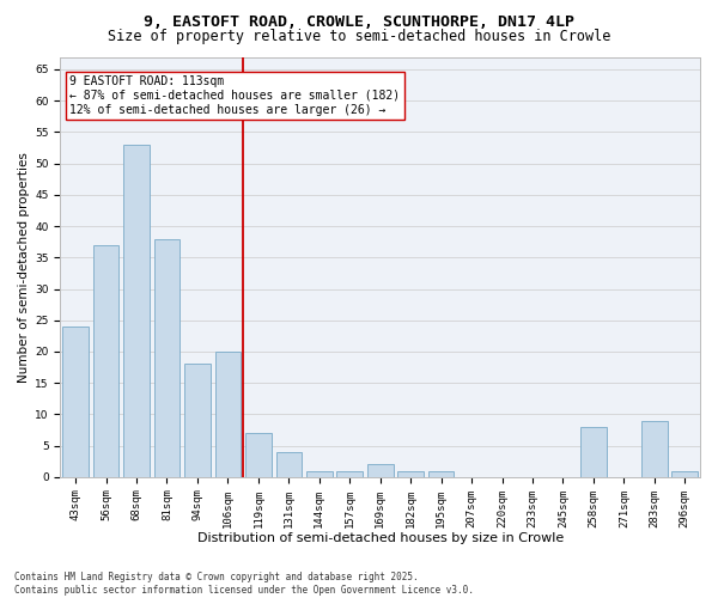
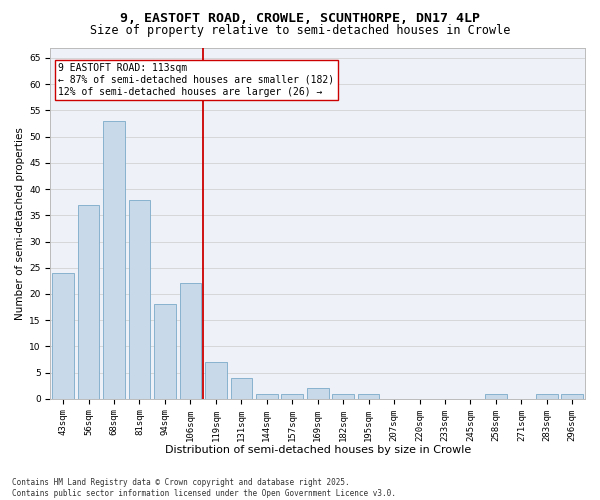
106sqm: 20 -> 22
258sqm: 8 -> 1
283sqm: 9 -> 1
